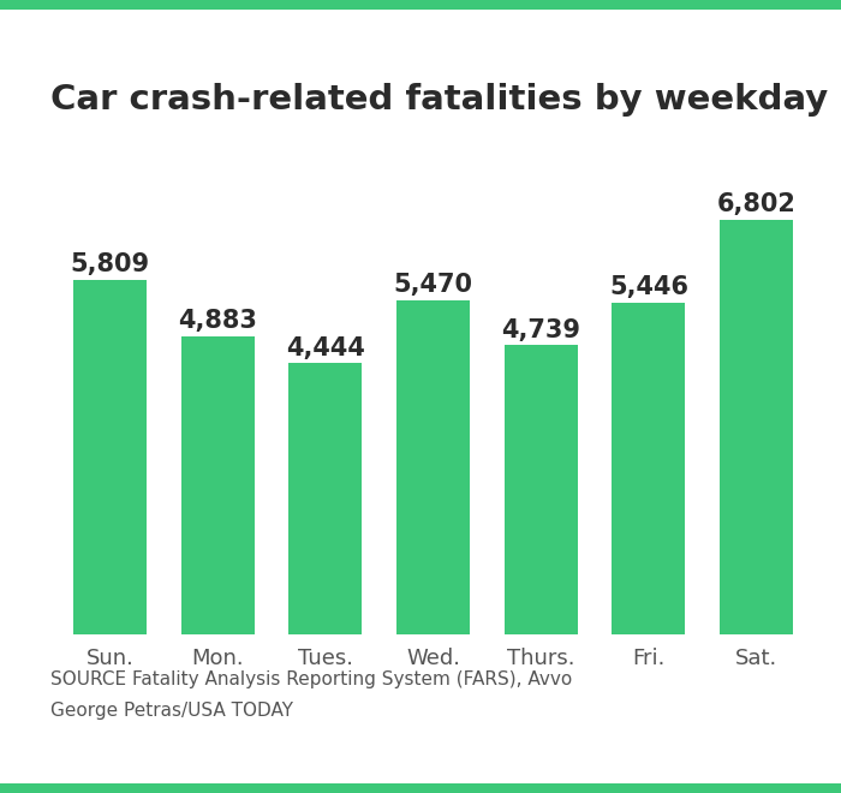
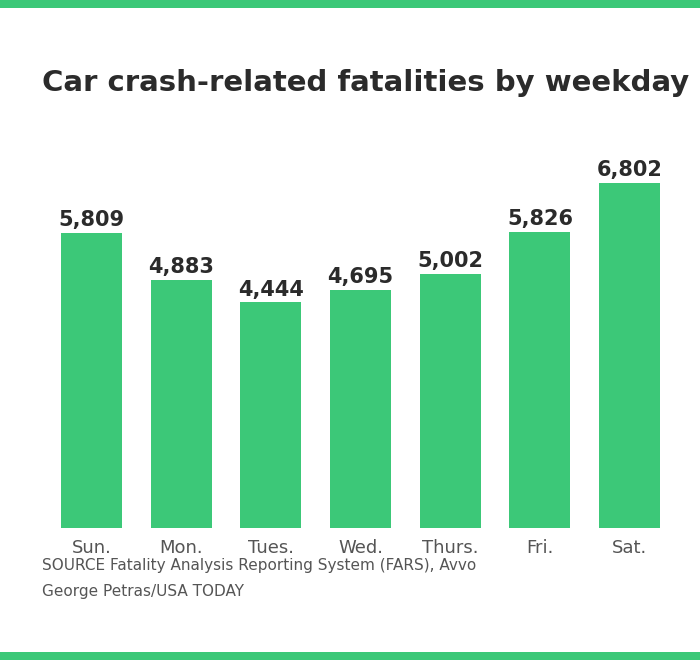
Wed.: 5,470 -> 4,695
Thurs.: 4,739 -> 5,002
Fri.: 5,446 -> 5,826
